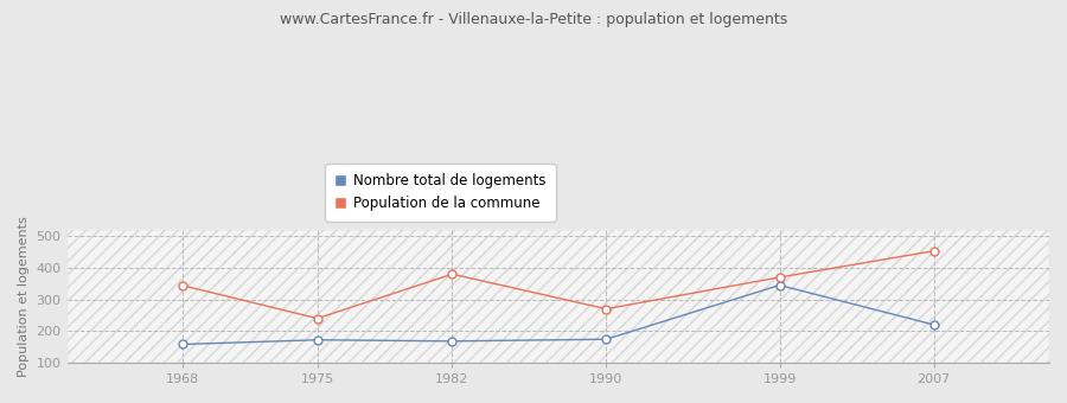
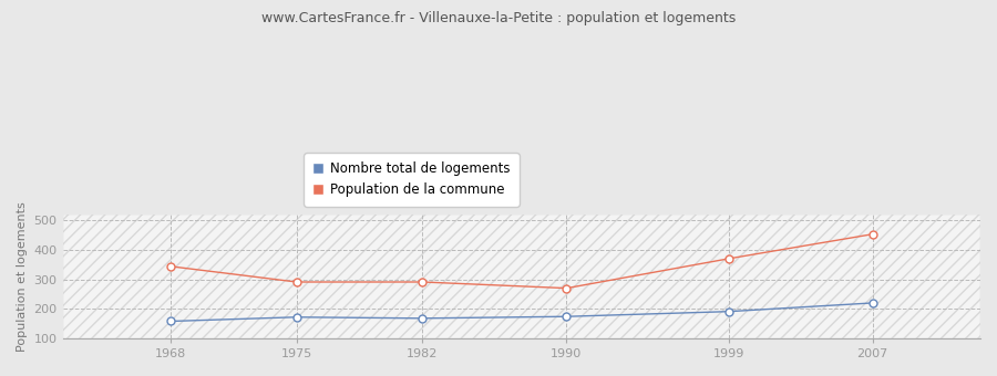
Population de la commune/1975: 240 -> 291
Population de la commune/1982: 380 -> 291
Nombre total de logements/1999: 345 -> 191
